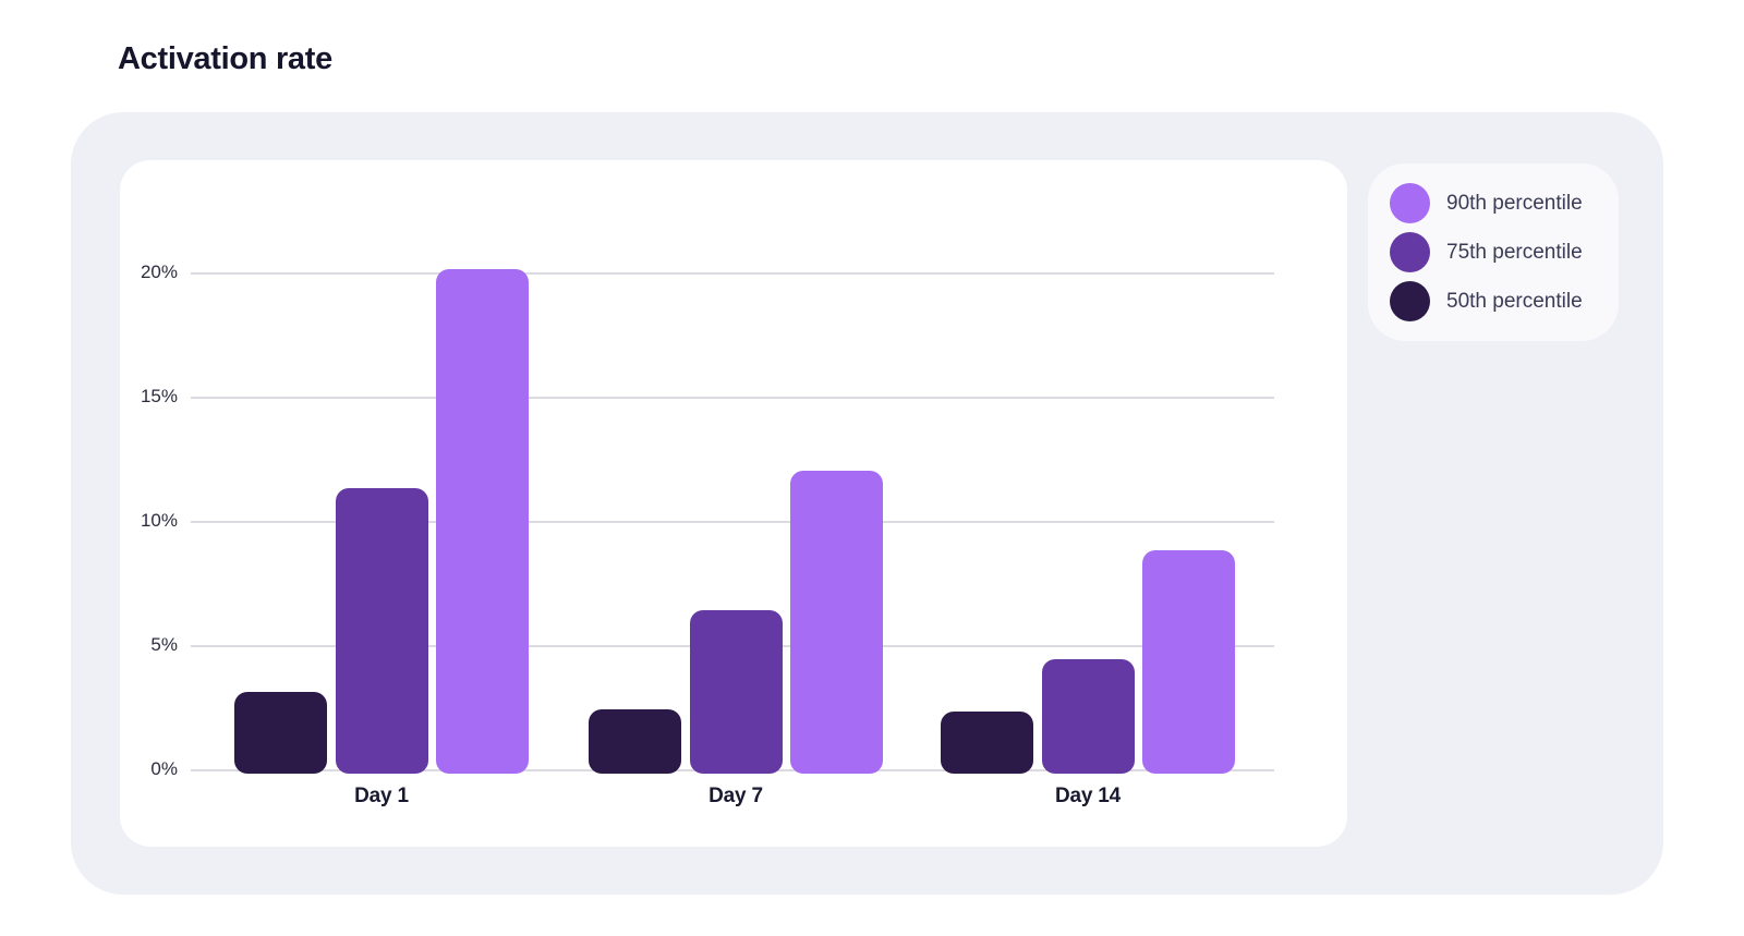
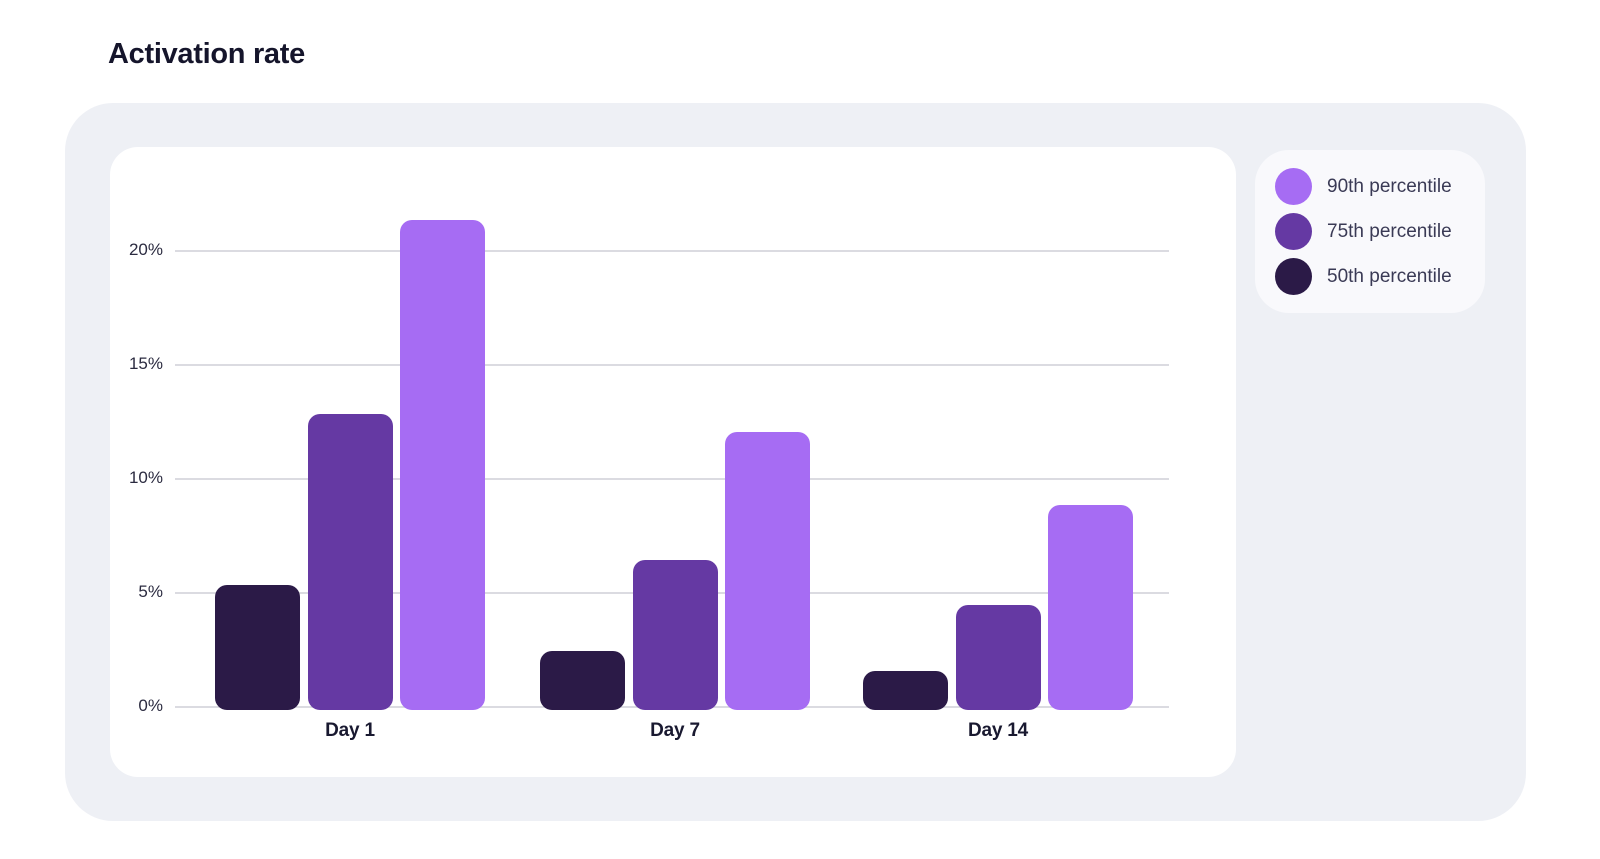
50th percentile/Day 1: 3.3% -> 5.5%
75th percentile/Day 1: 11.5% -> 13.0%
90th percentile/Day 1: 20.3% -> 21.5%
50th percentile/Day 14: 2.5% -> 1.7%
